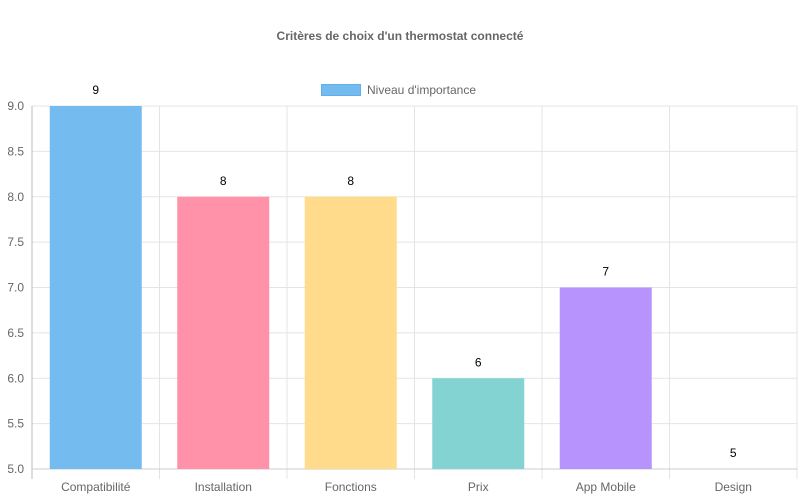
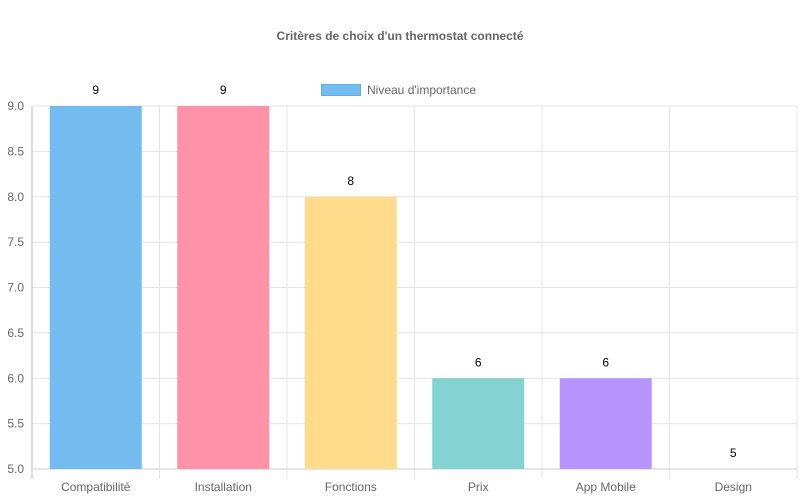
Installation: 8 -> 9
App Mobile: 7 -> 6
